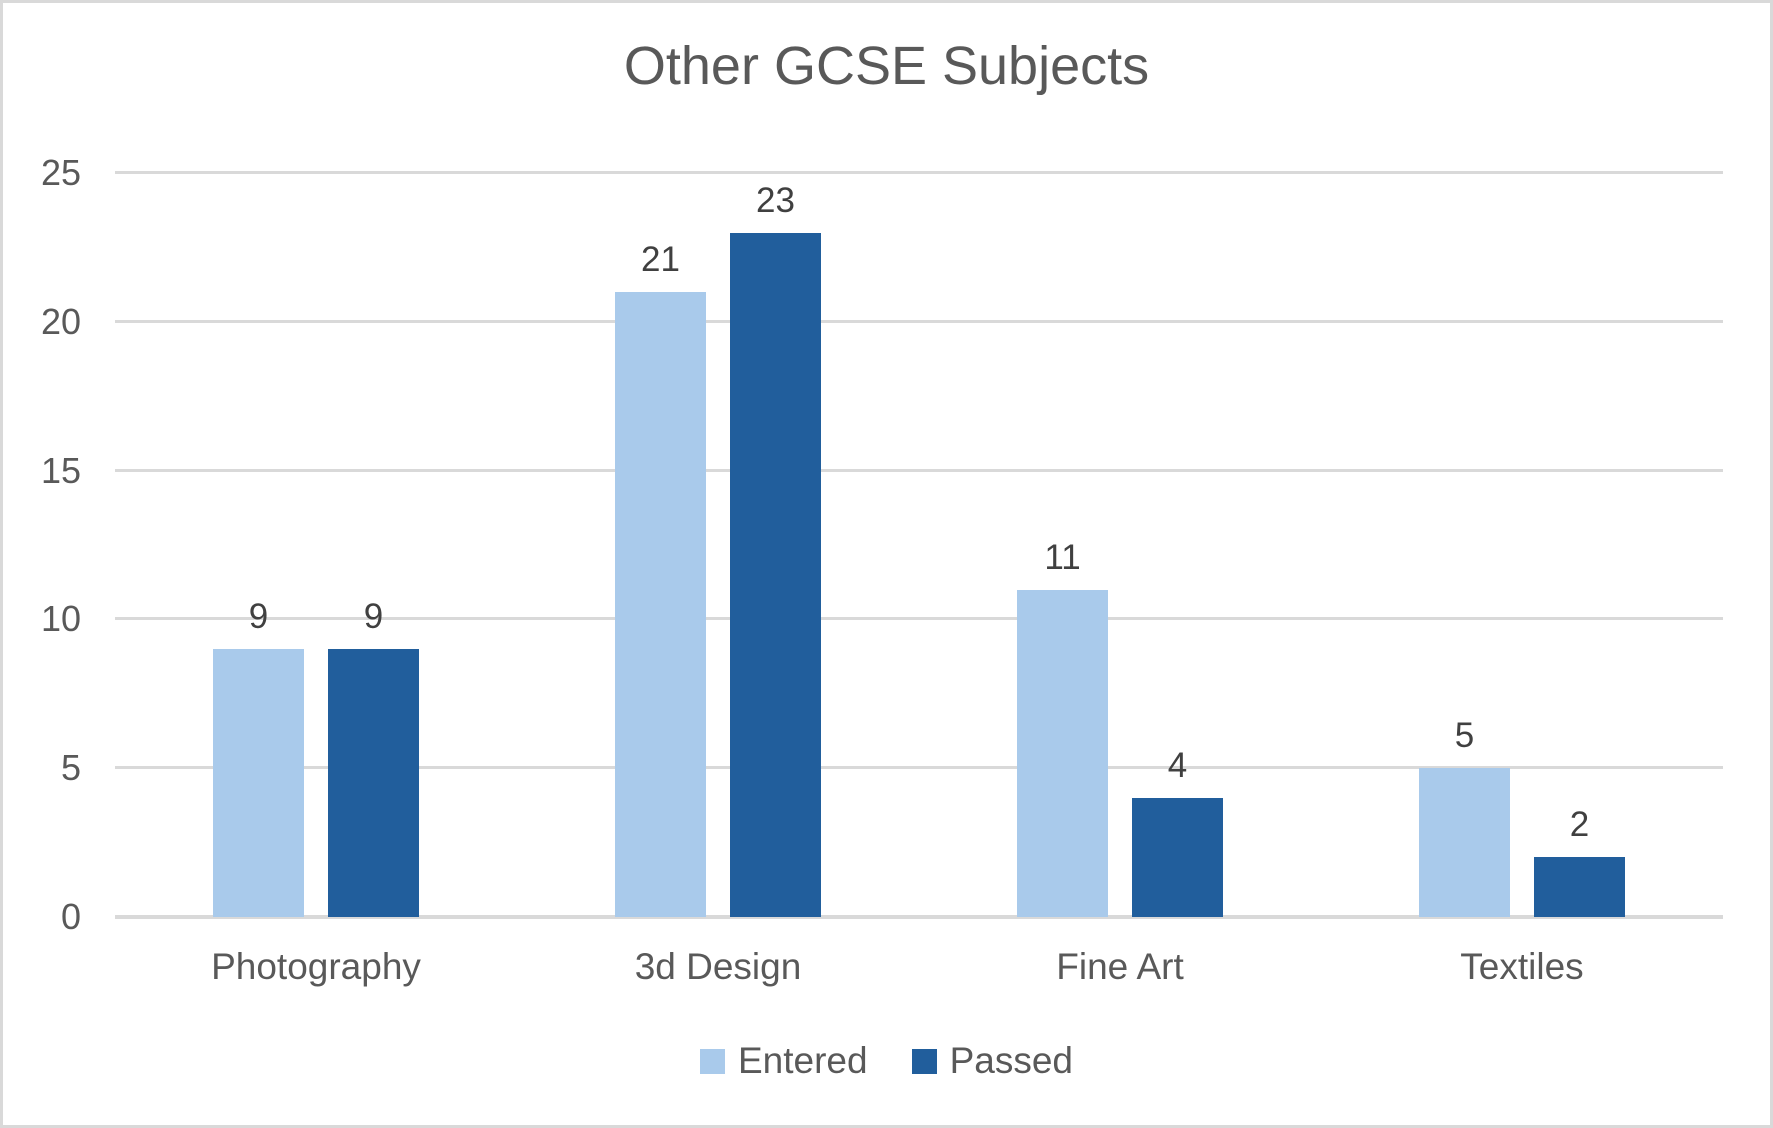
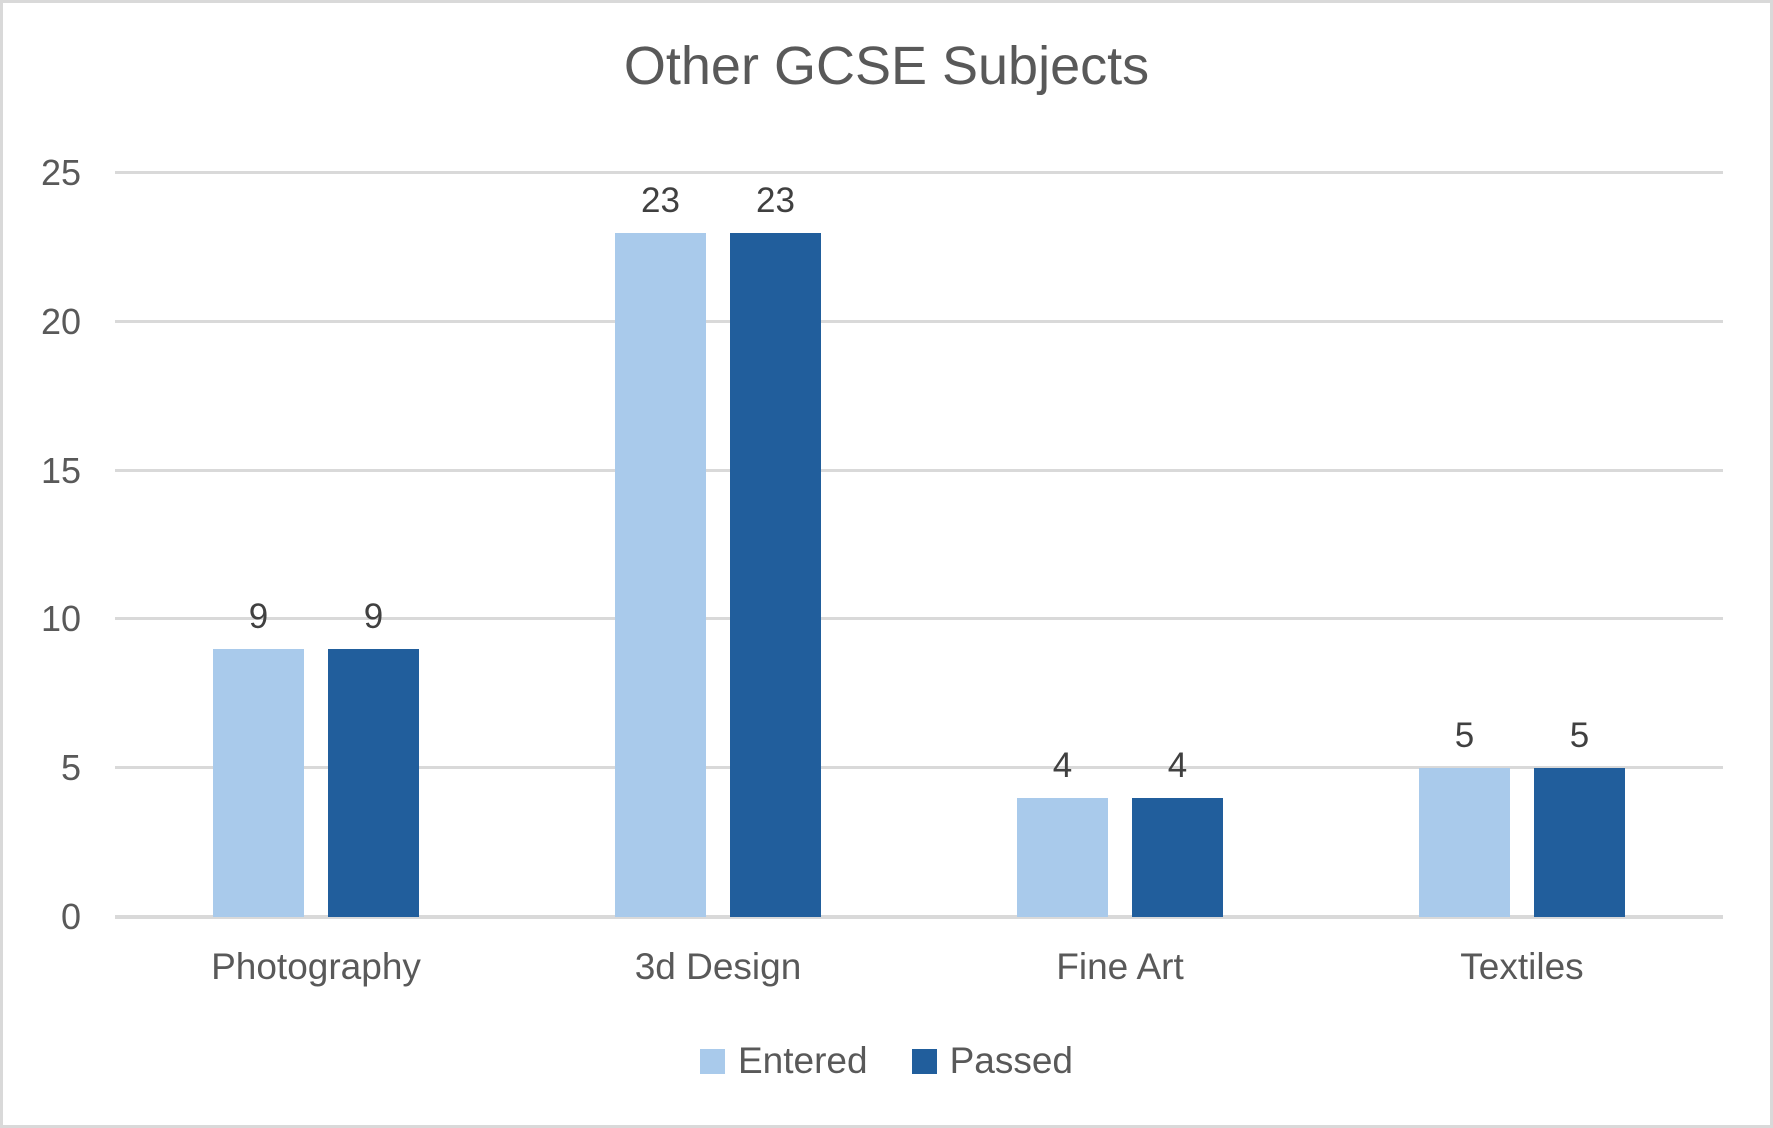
Entered/3d Design: 21 -> 23
Entered/Fine Art: 11 -> 4
Passed/Textiles: 2 -> 5
